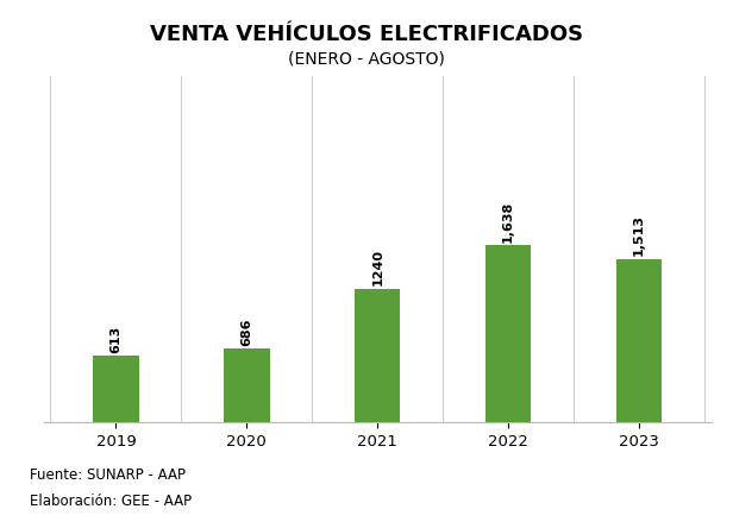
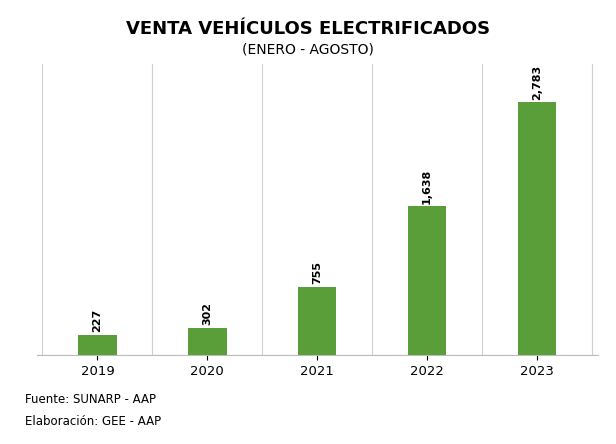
2019: 613 -> 227
2020: 686 -> 302
2021: 1240 -> 755
2023: 1,513 -> 2,783
